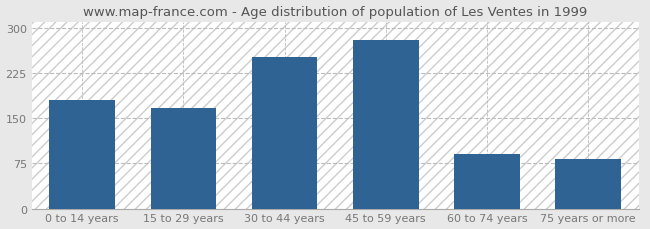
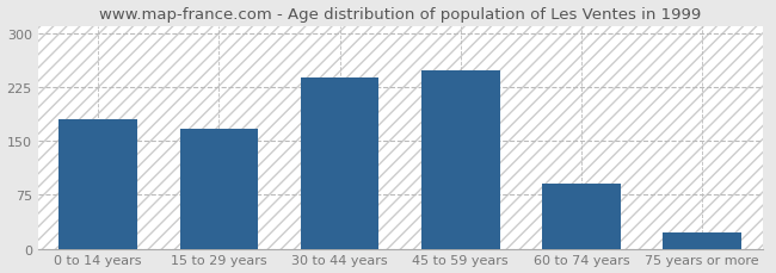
30 to 44 years: 252 -> 238
45 to 59 years: 280 -> 248
75 years or more: 82 -> 22
